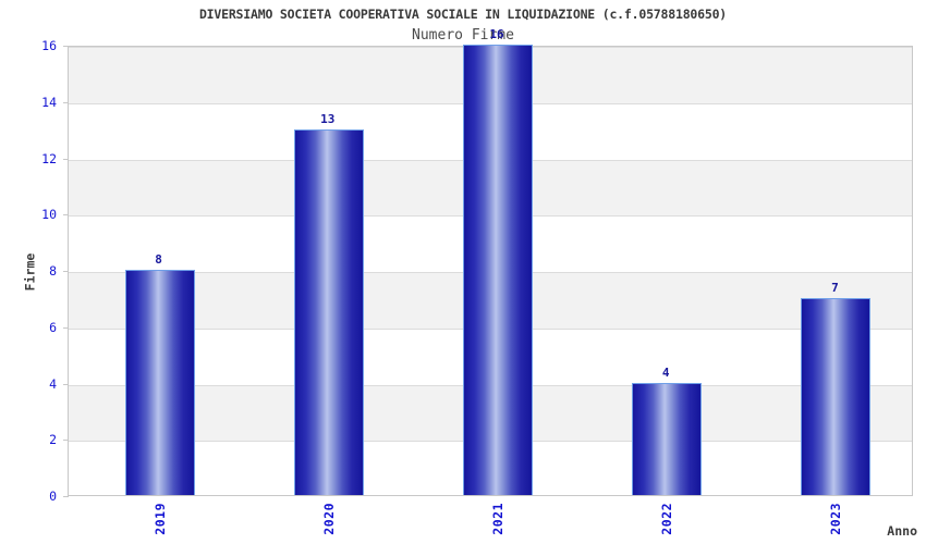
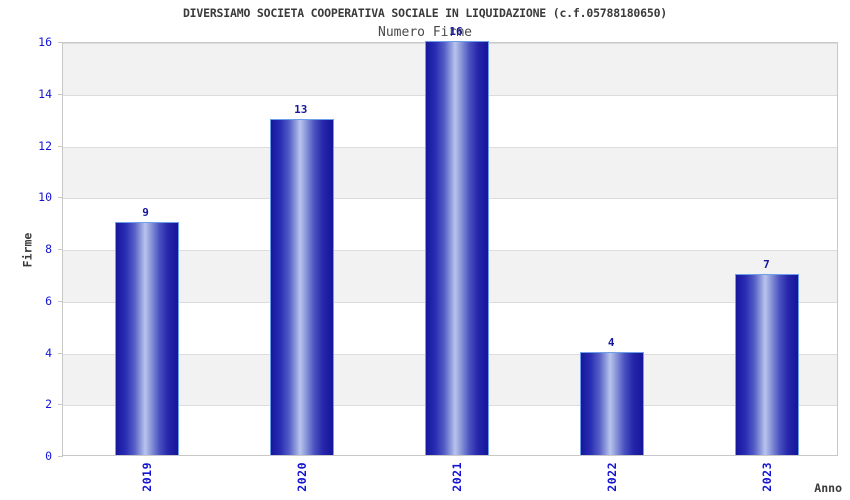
2019: 8 -> 9
